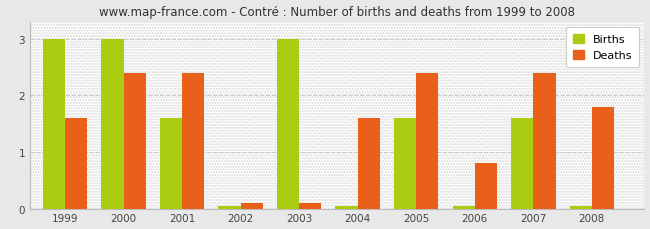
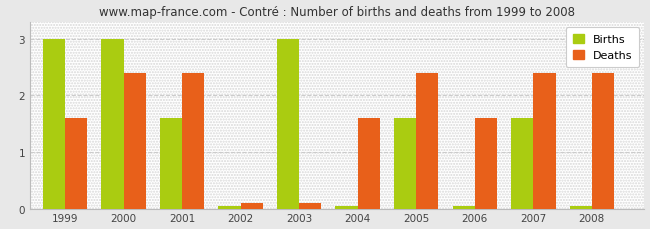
Deaths/2006: 0.8 -> 1.6
Deaths/2008: 1.8 -> 2.4
